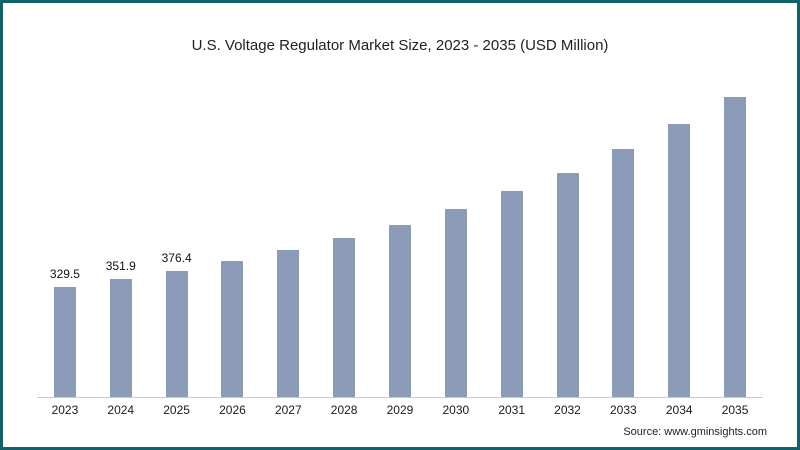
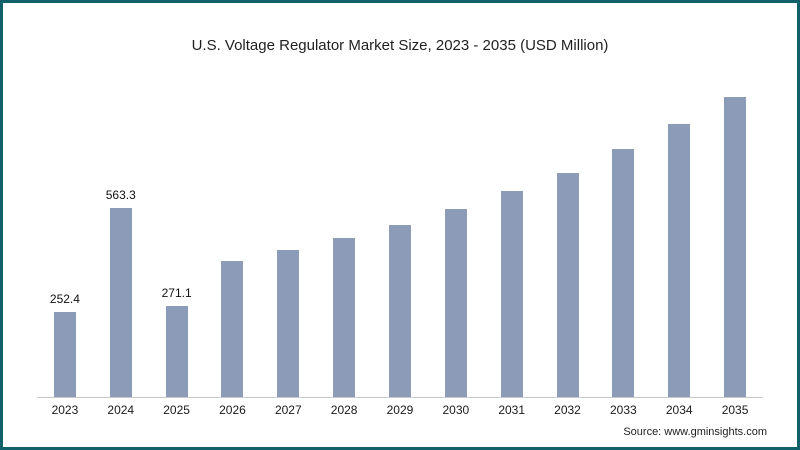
2023: 329.5 -> 252.4
2024: 351.9 -> 563.3
2025: 376.4 -> 271.1
